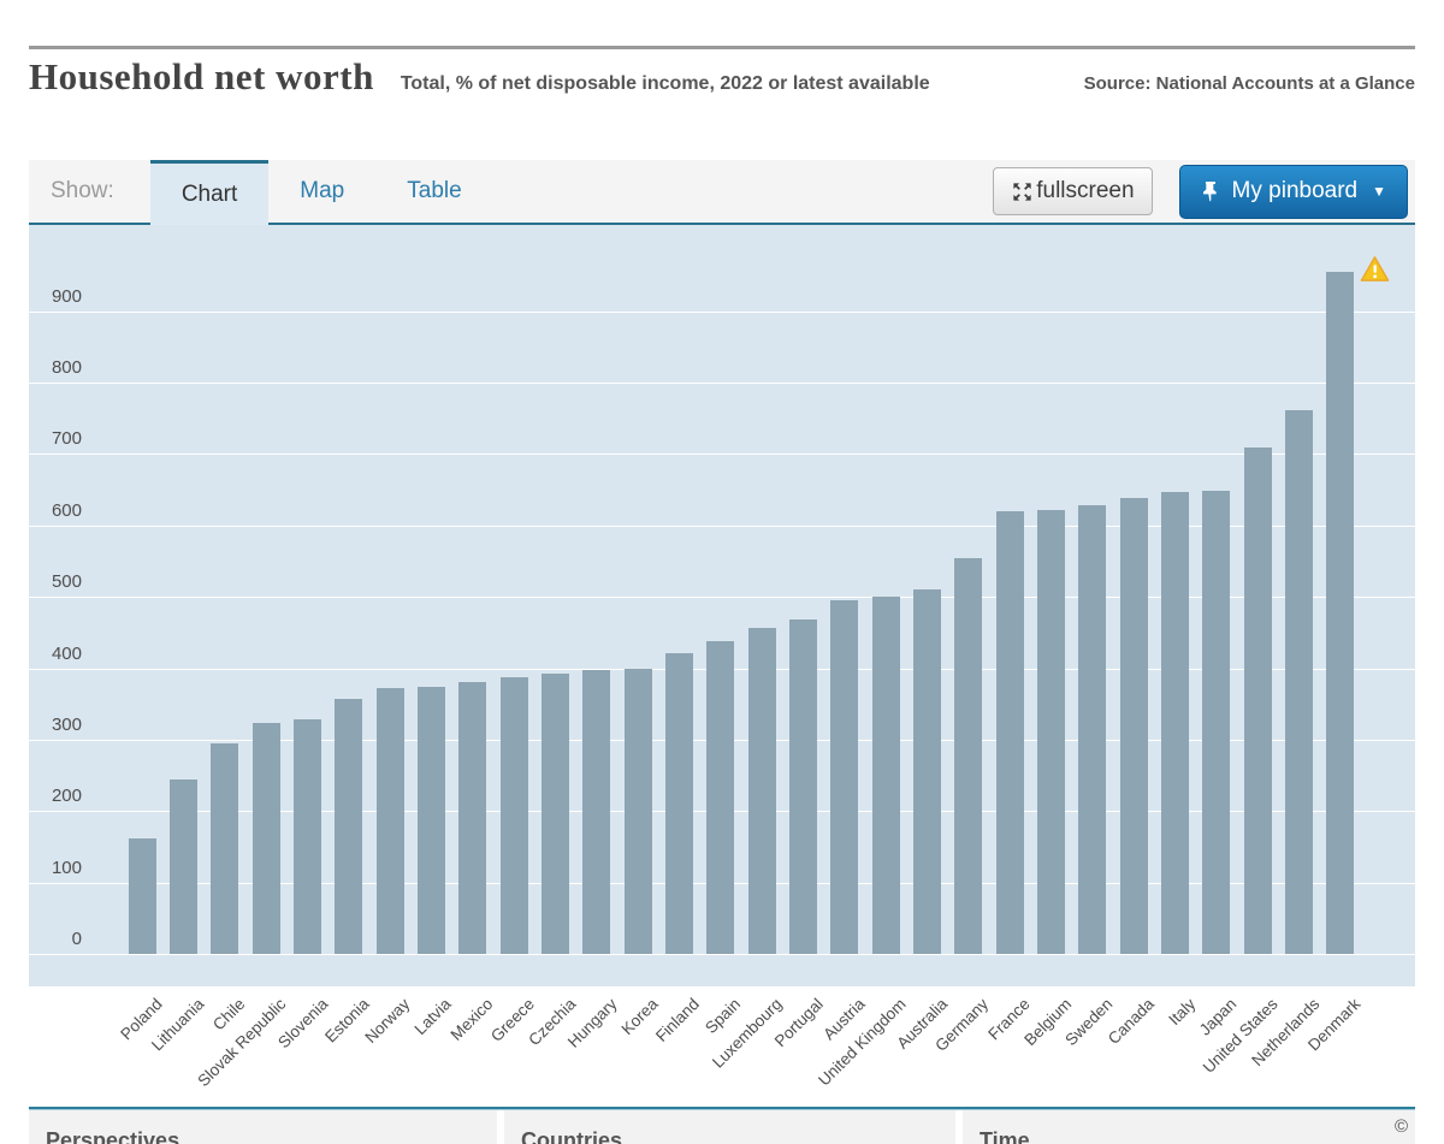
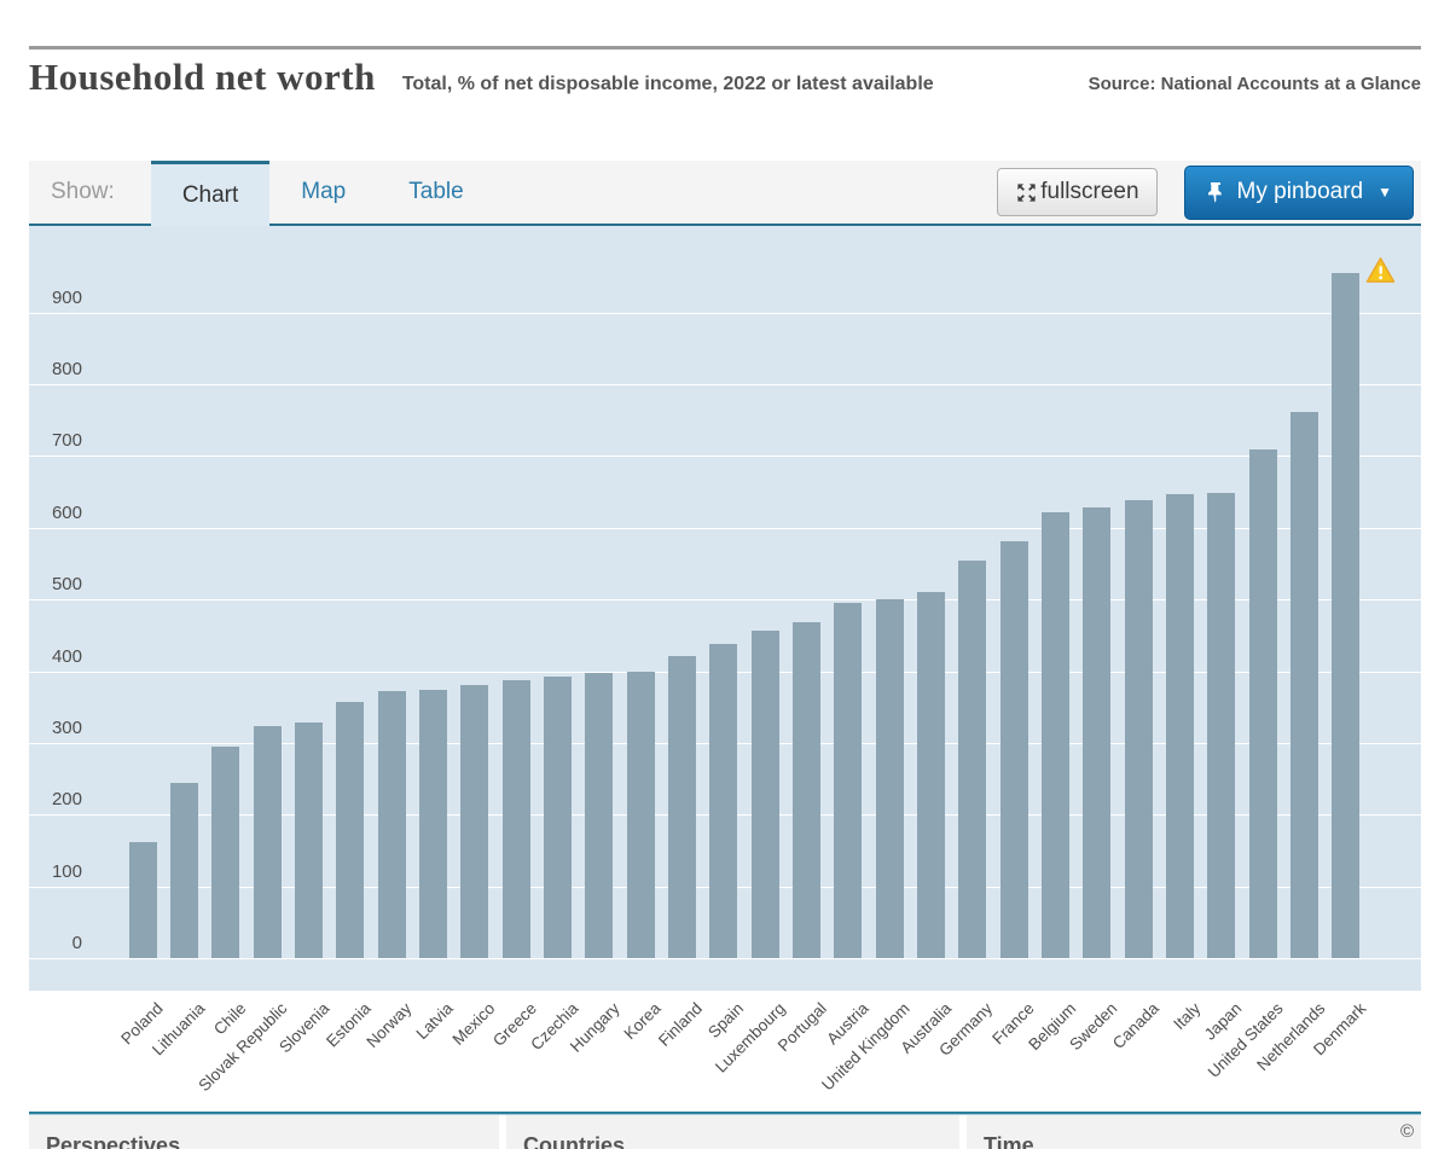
France: 620 -> 580
